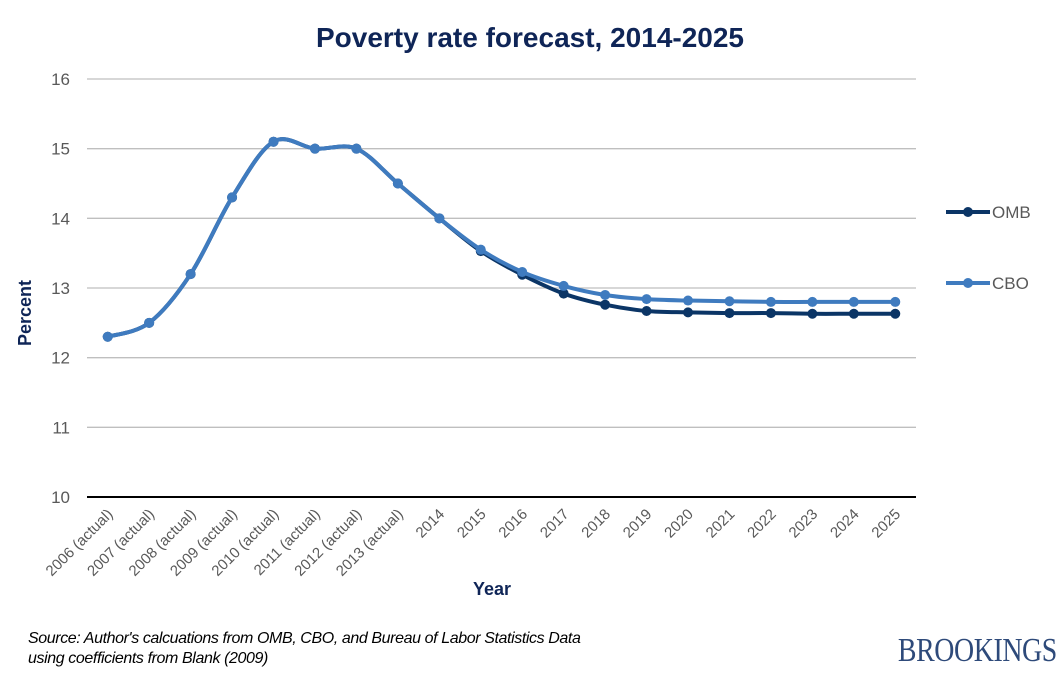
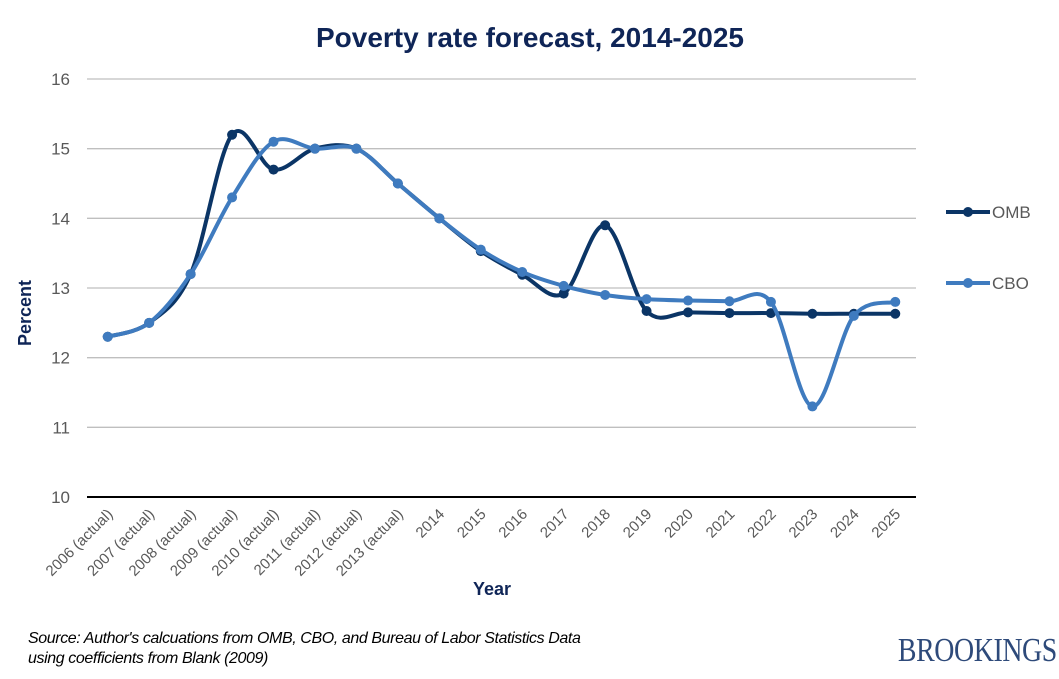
OMB/2009 (actual): 14.3 -> 15.2
OMB/2010 (actual): 15.1 -> 14.7
OMB/2018: 12.8 -> 13.9
CBO/2023: 12.8 -> 11.3
CBO/2024: 12.8 -> 12.6
